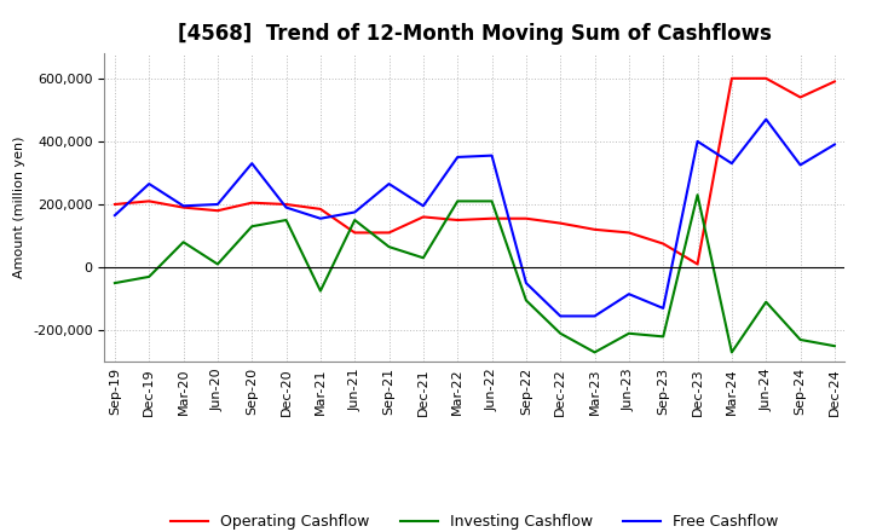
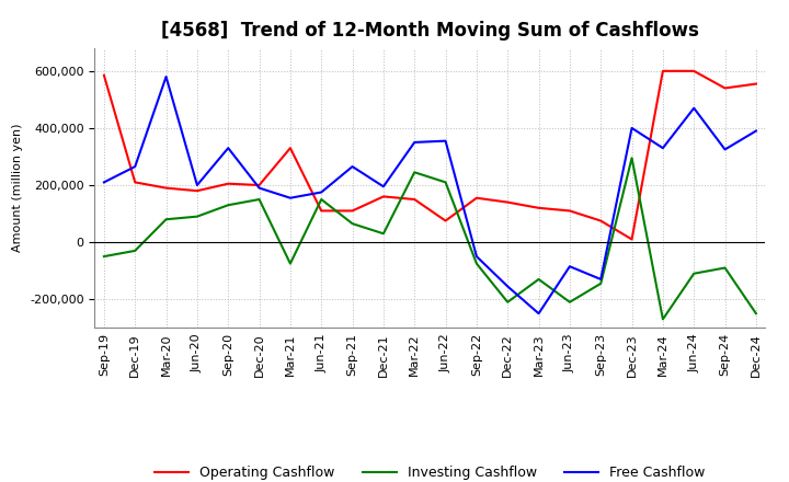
Operating Cashflow/Sep-19: 200,000 -> 585,000
Free Cashflow/Sep-19: 165,000 -> 210,000
Free Cashflow/Mar-20: 195,000 -> 580,000
Investing Cashflow/Jun-20: 10,000 -> 90,000
Operating Cashflow/Mar-21: 185,000 -> 330,000
Investing Cashflow/Mar-22: 210,000 -> 245,000
Operating Cashflow/Jun-22: 155,000 -> 75,000
Investing Cashflow/Sep-22: -105,000 -> -75,000
Investing Cashflow/Mar-23: -270,000 -> -130,000
Free Cashflow/Mar-23: -155,000 -> -250,000
Investing Cashflow/Sep-23: -220,000 -> -145,000
Investing Cashflow/Dec-23: 230,000 -> 295,000
Investing Cashflow/Sep-24: -230,000 -> -90,000
Operating Cashflow/Dec-24: 590,000 -> 555,000
